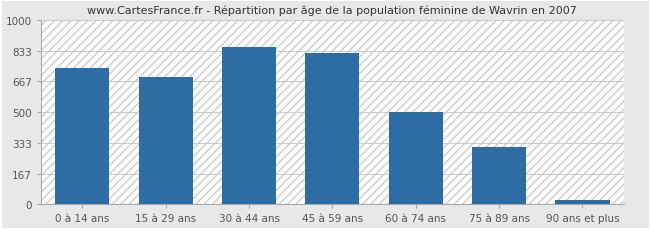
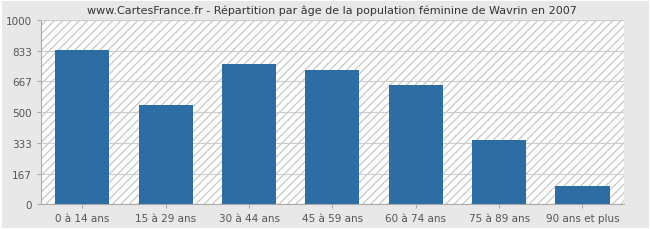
0 à 14 ans: 740 -> 840
15 à 29 ans: 690 -> 540
30 à 44 ans: 860 -> 760
45 à 59 ans: 820 -> 730
60 à 74 ans: 500 -> 650
75 à 89 ans: 310 -> 350
90 ans et plus: 20 -> 100
